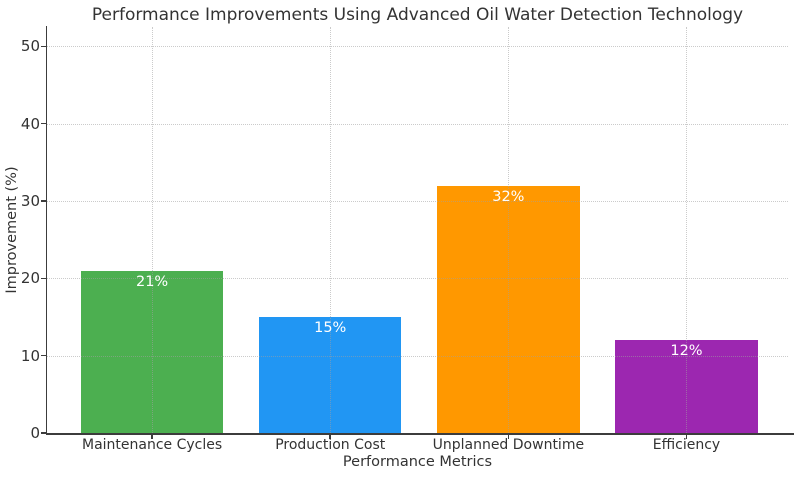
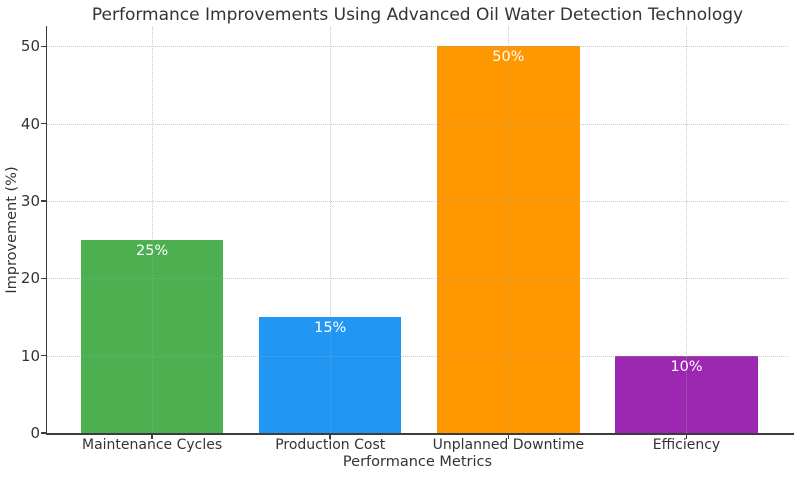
Maintenance Cycles: 21% -> 25%
Unplanned Downtime: 32% -> 50%
Efficiency: 12% -> 10%
